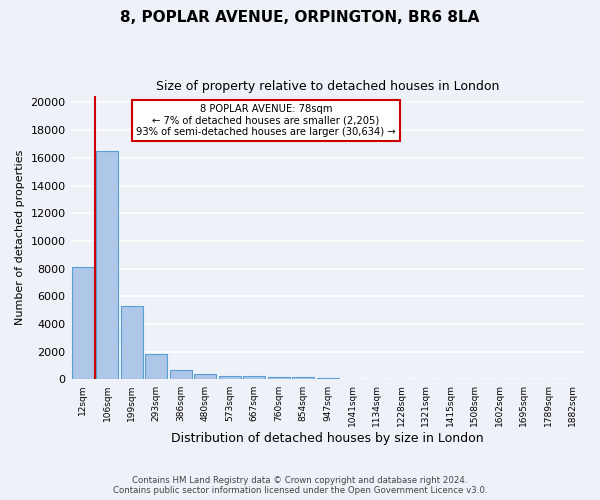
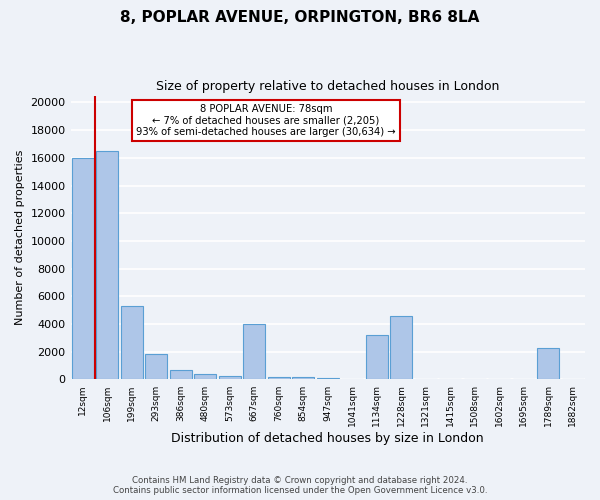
12sqm: 8100 -> 16000
667sqm: 200 -> 4000
1134sqm: 0 -> 3200
1228sqm: 0 -> 4600
1789sqm: 0 -> 2300
